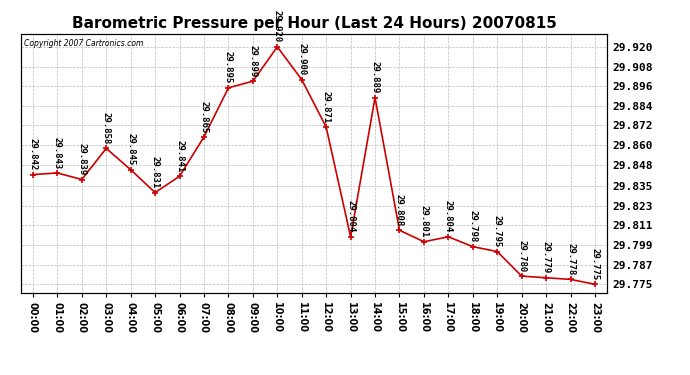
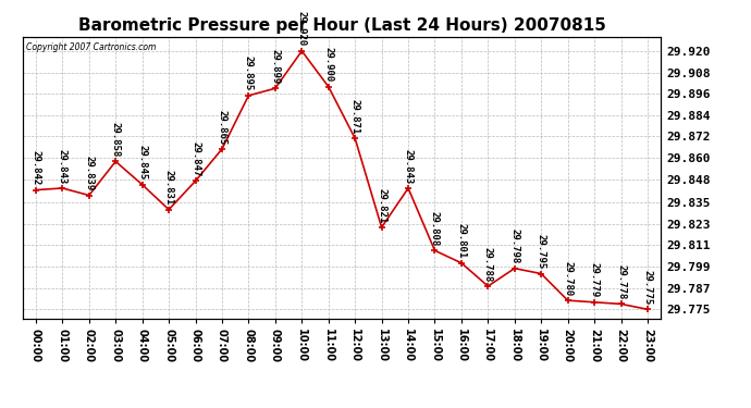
06:00: 29.841 -> 29.847
13:00: 29.804 -> 29.821
14:00: 29.889 -> 29.843
17:00: 29.804 -> 29.788
